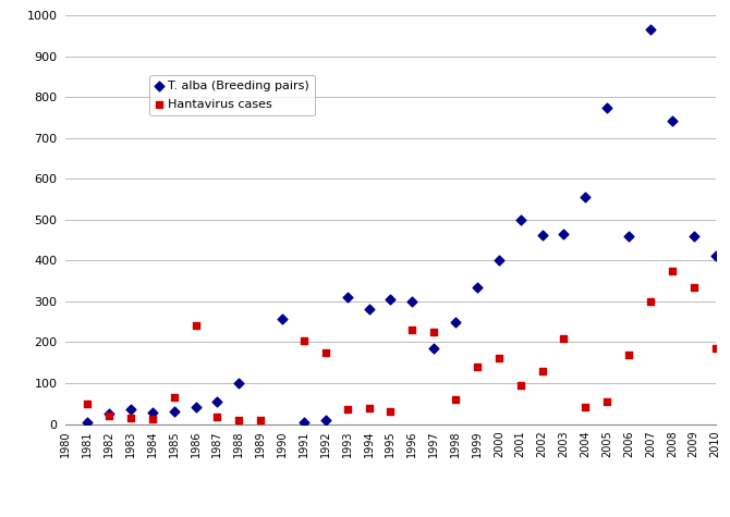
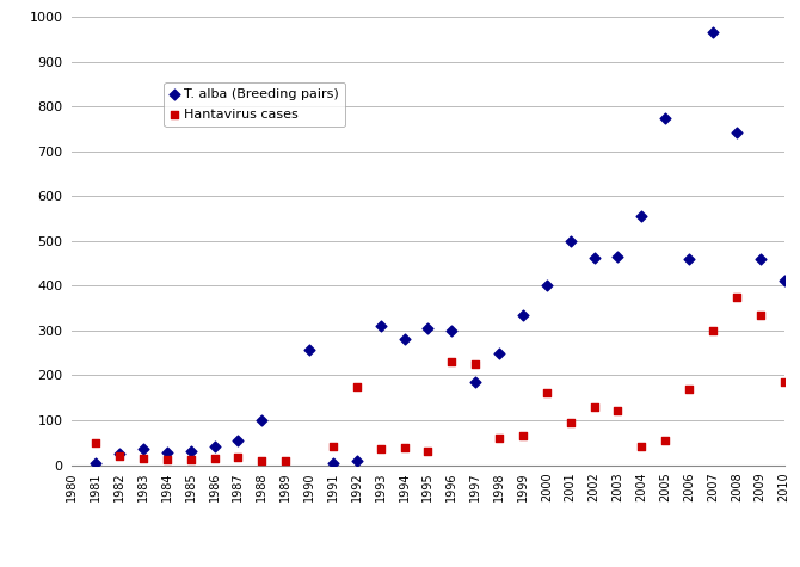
Hantavirus cases/1985: 65 -> 12
Hantavirus cases/1986: 240 -> 15
Hantavirus cases/1991: 205 -> 40
Hantavirus cases/1999: 140 -> 65
Hantavirus cases/2003: 210 -> 120
